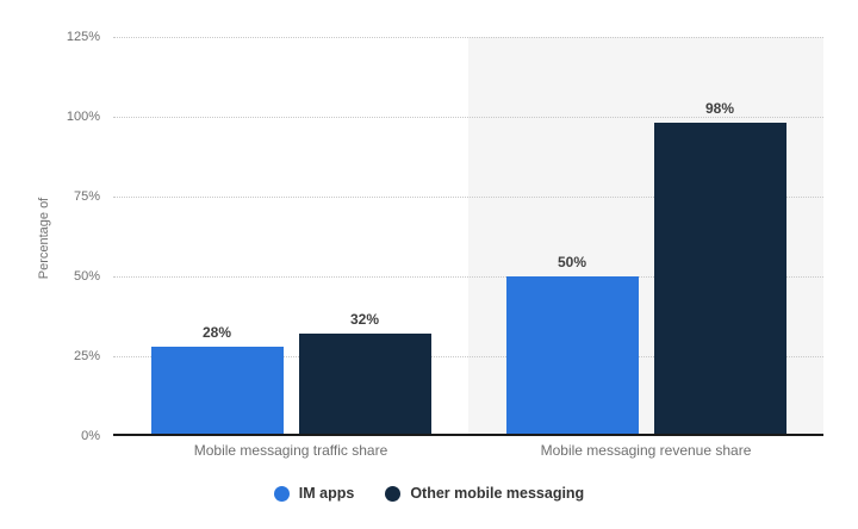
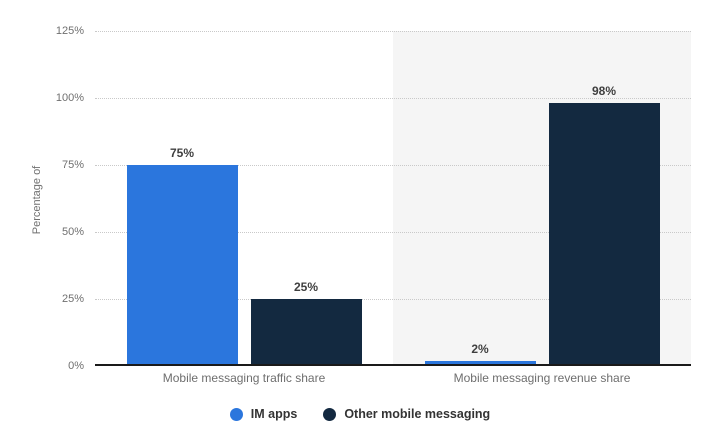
IM apps/Mobile messaging traffic share: 28% -> 75%
Other mobile messaging/Mobile messaging traffic share: 32% -> 25%
IM apps/Mobile messaging revenue share: 50% -> 2%
